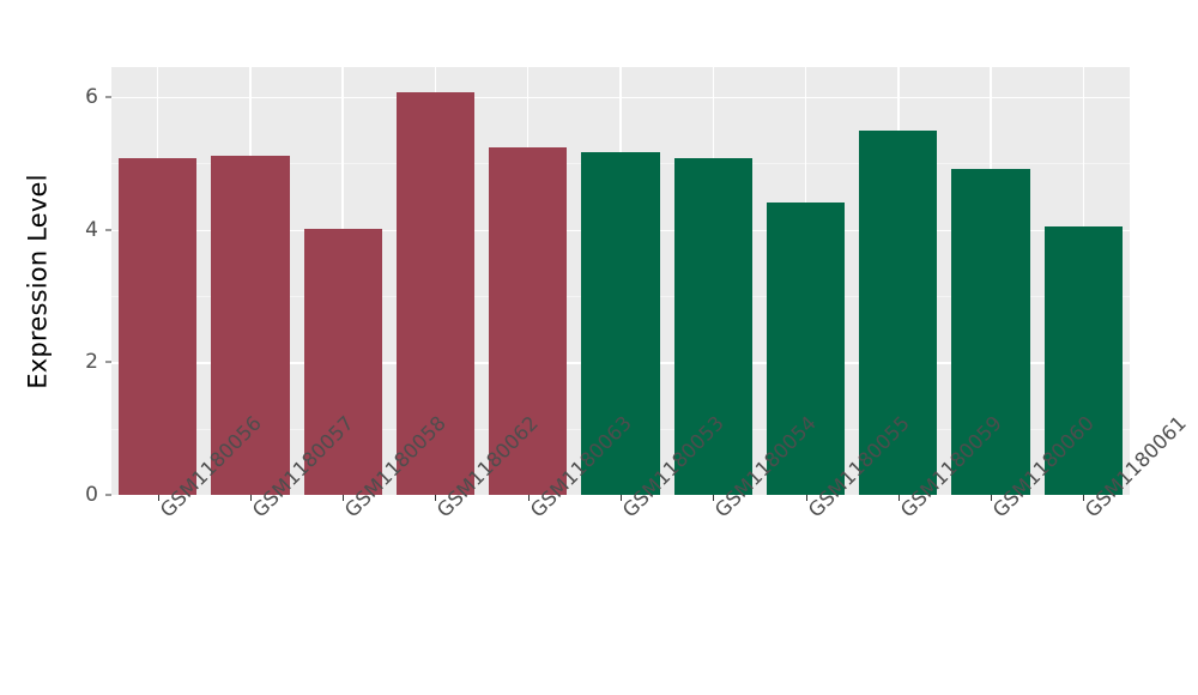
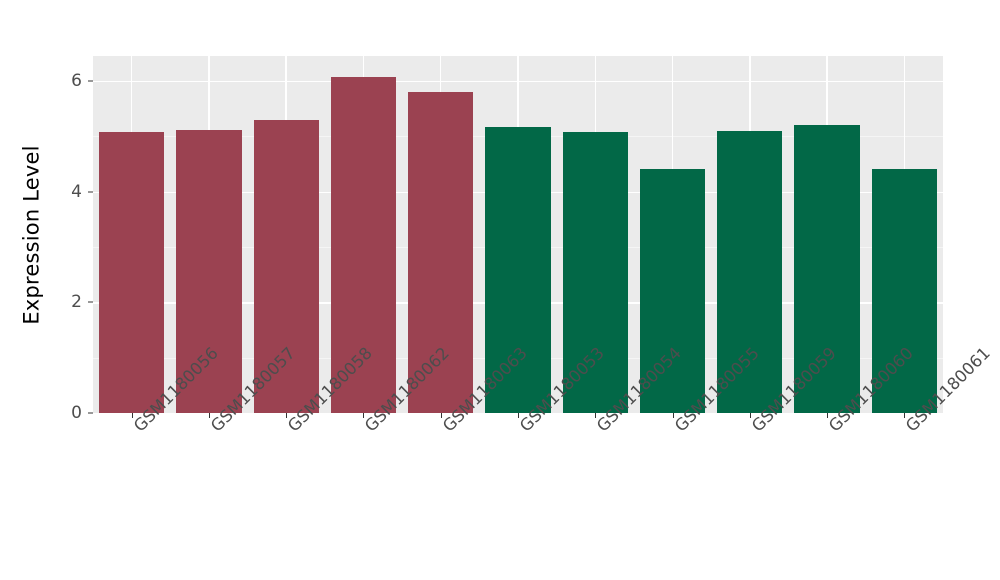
GSM1180058: 4.0 -> 5.3
GSM1180063: 5.2 -> 5.8
GSM1180059: 5.5 -> 5.1
GSM1180060: 4.9 -> 5.2
GSM1180061: 4.0 -> 4.4
